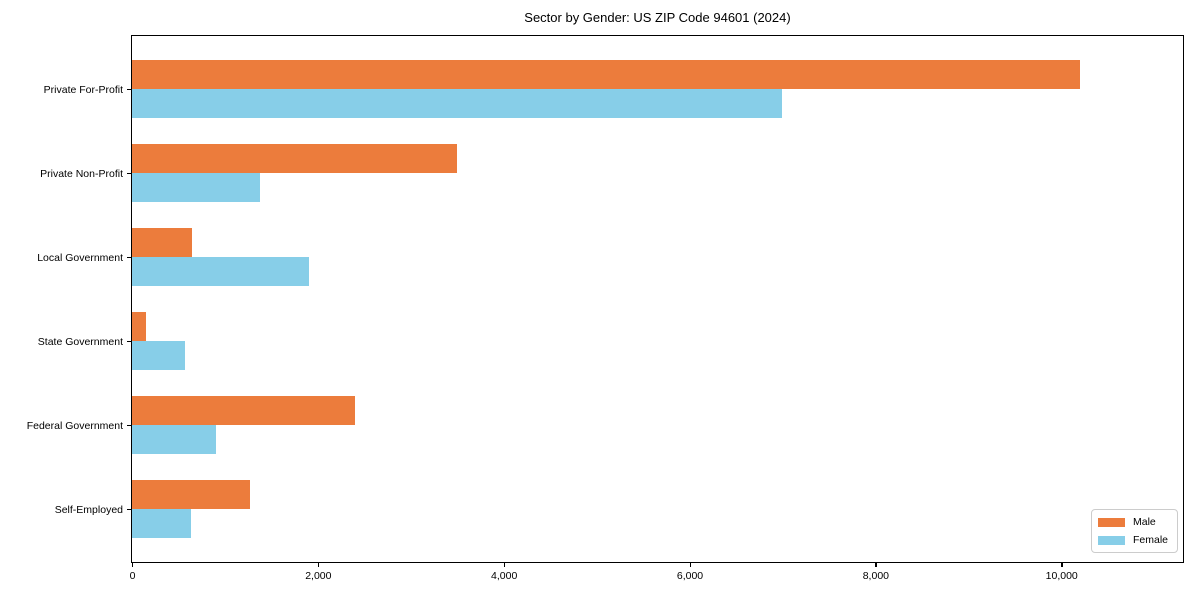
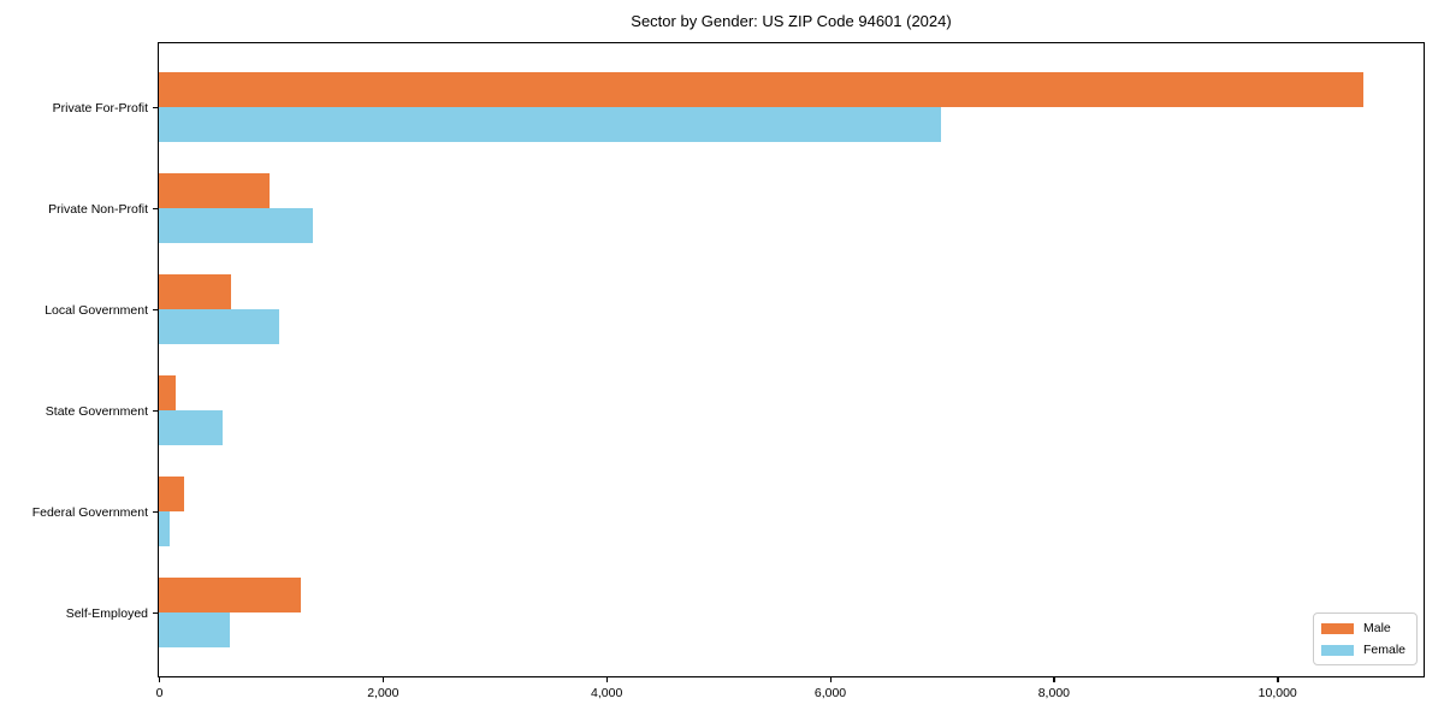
Male/Private For-Profit: 10200 -> 10800
Male/Private Non-Profit: 3500 -> 1000
Female/Local Government: 1900 -> 1100
Male/Federal Government: 2400 -> 200
Female/Federal Government: 900 -> 100
